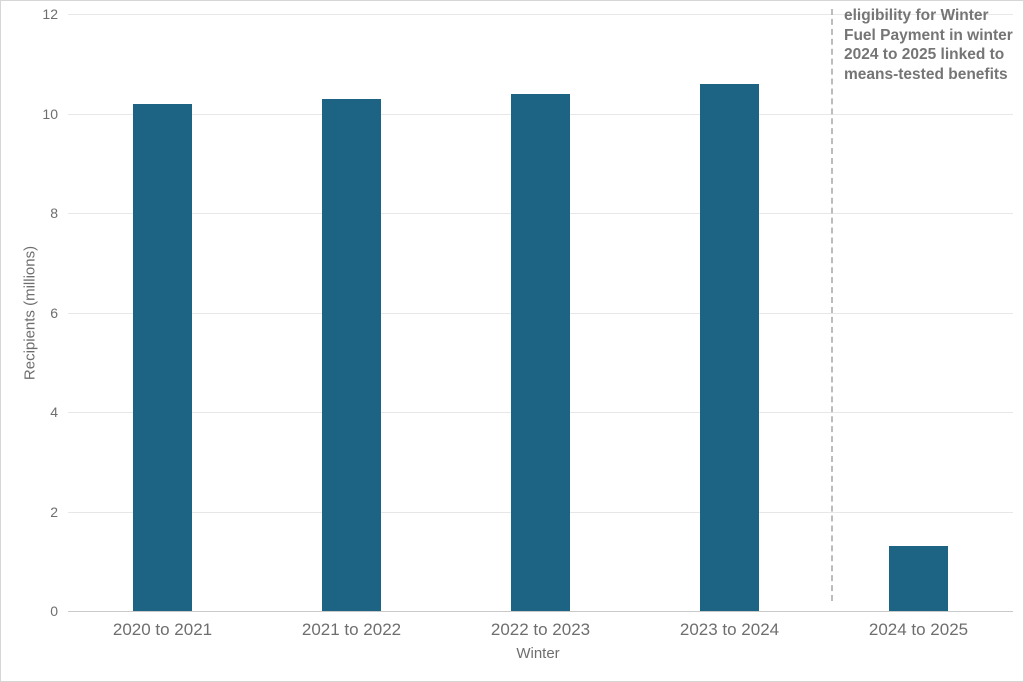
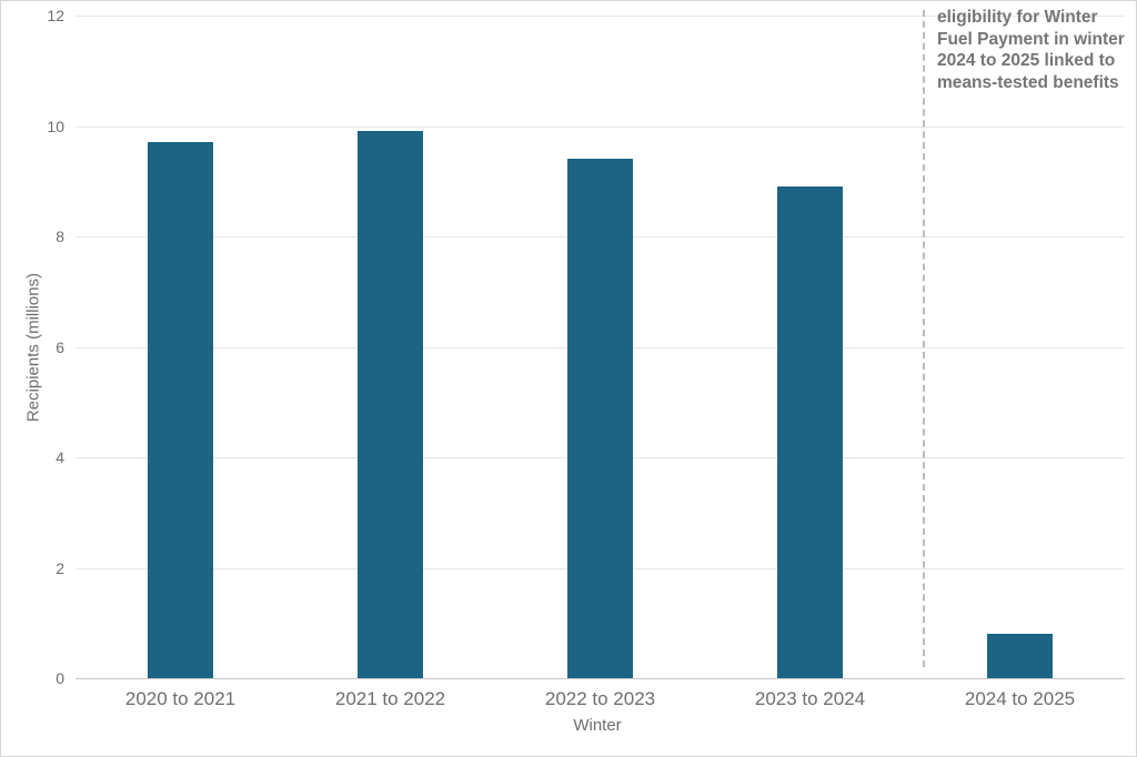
2020 to 2021: 10.2 -> 9.7
2021 to 2022: 10.3 -> 9.9
2022 to 2023: 10.4 -> 9.4
2023 to 2024: 10.6 -> 8.9
2024 to 2025: 1.3 -> 0.8
